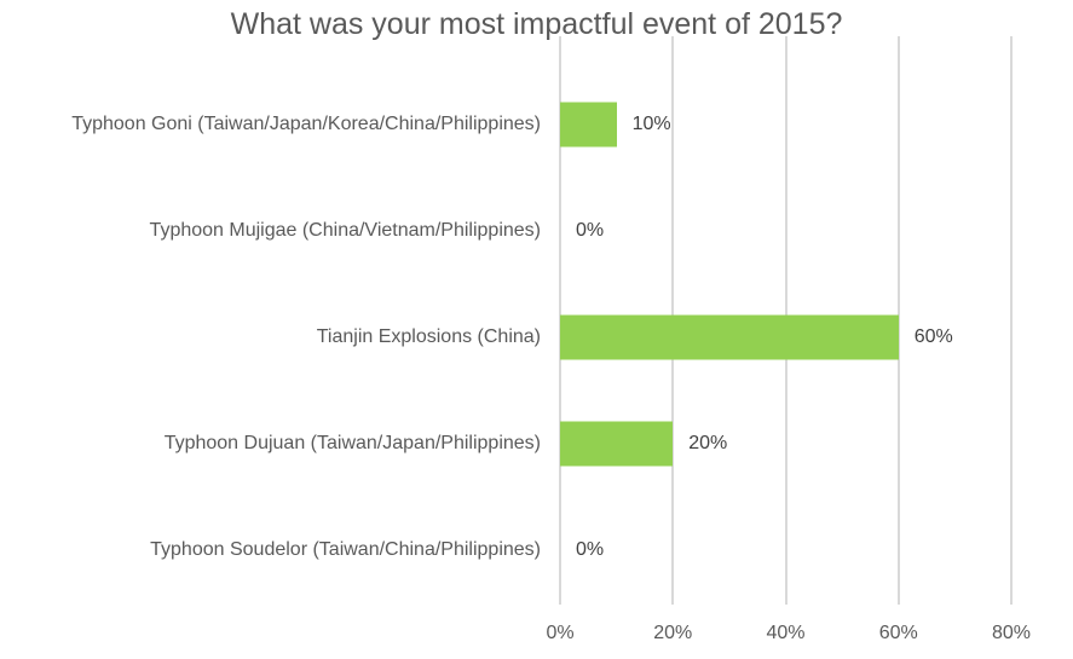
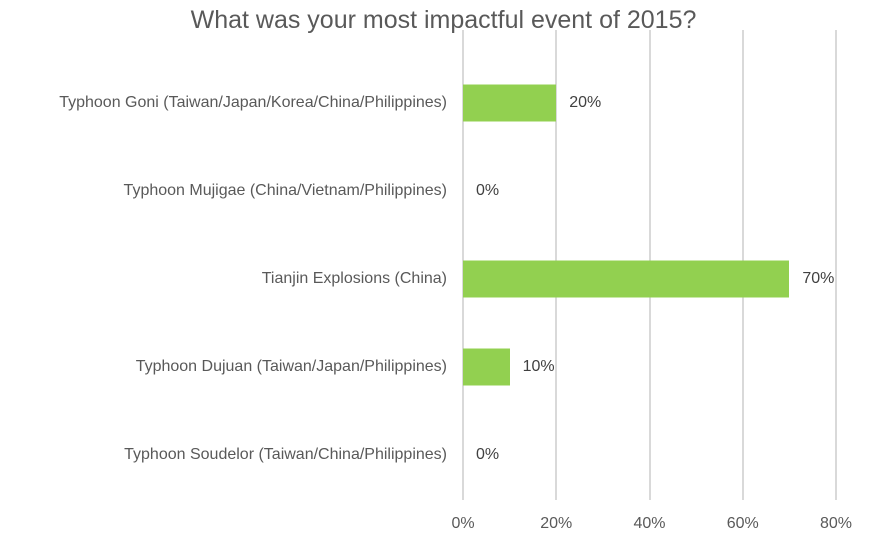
Typhoon Goni (Taiwan/Japan/Korea/China/Philippines): 10% -> 20%
Tianjin Explosions (China): 60% -> 70%
Typhoon Dujuan (Taiwan/Japan/Philippines): 20% -> 10%
